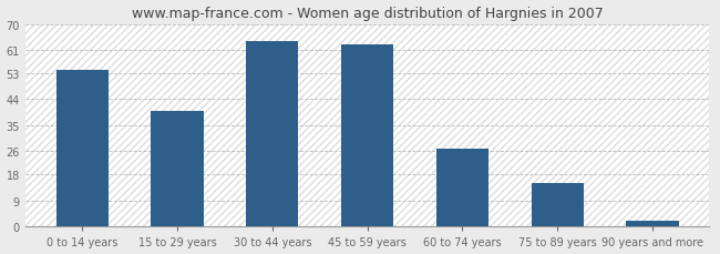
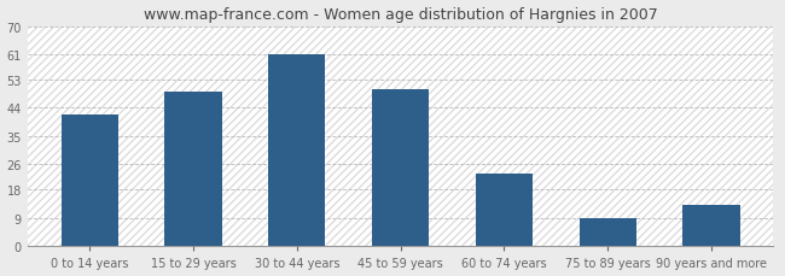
0 to 14 years: 54 -> 42
15 to 29 years: 40 -> 49
30 to 44 years: 64 -> 61
45 to 59 years: 63 -> 50
60 to 74 years: 27 -> 23
75 to 89 years: 15 -> 9
90 years and more: 2 -> 13
